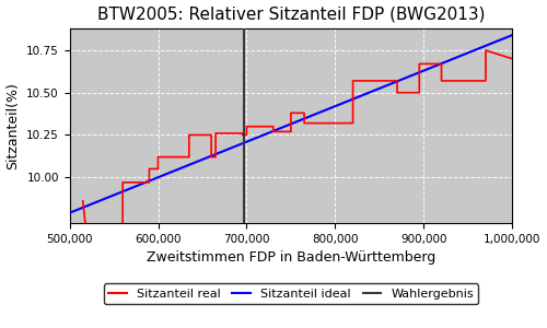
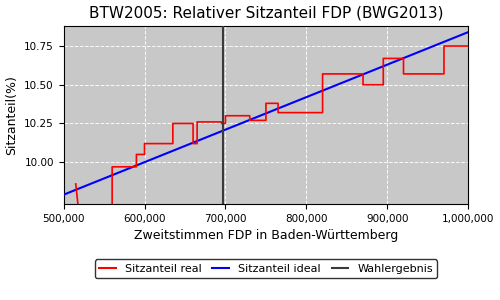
1,000,000: 10.70 -> 10.75
